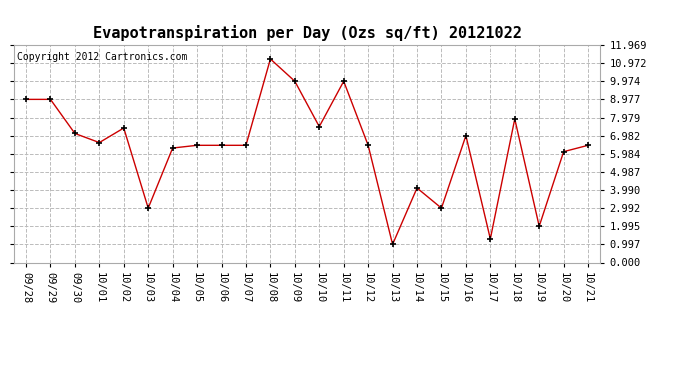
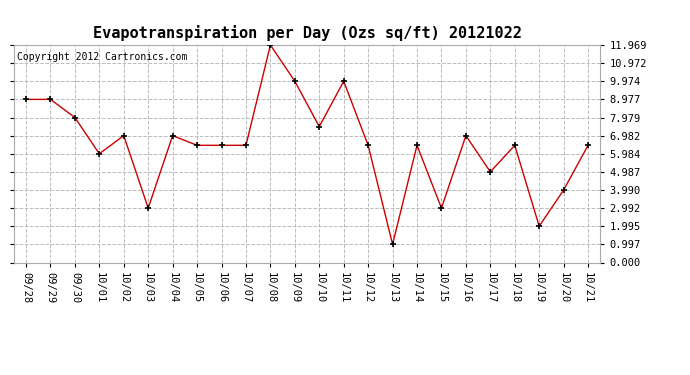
09/30: 7.1 -> 8.0
10/01: 6.6 -> 6.0
10/02: 7.4 -> 7.0
10/04: 6.3 -> 7.0
10/08: 11.2 -> 12.0
10/14: 4.1 -> 6.4
10/17: 1.3 -> 5.0
10/18: 7.9 -> 6.4
10/20: 6.1 -> 4.0
